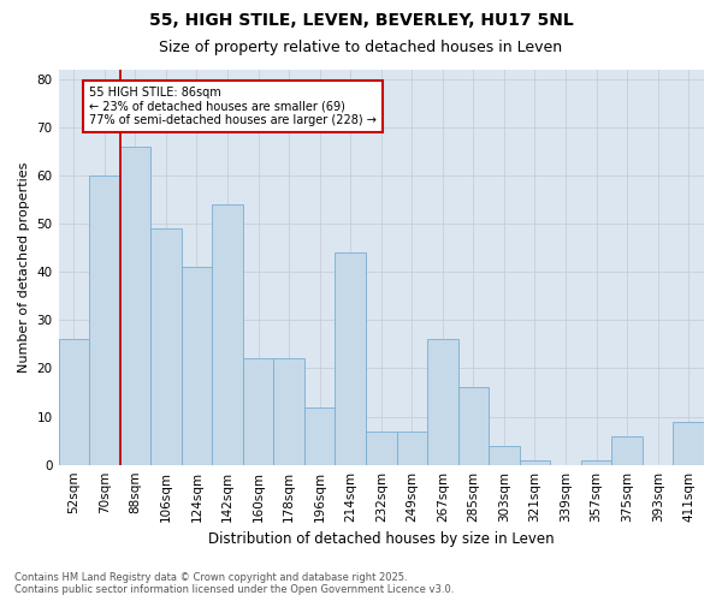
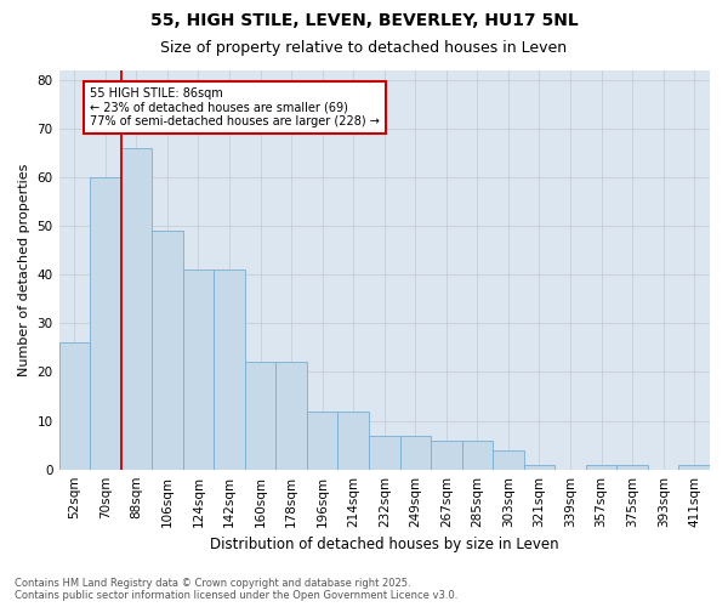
142sqm: 54 -> 41
214sqm: 44 -> 12
267sqm: 26 -> 6
285sqm: 16 -> 6
375sqm: 6 -> 1
411sqm: 9 -> 1
